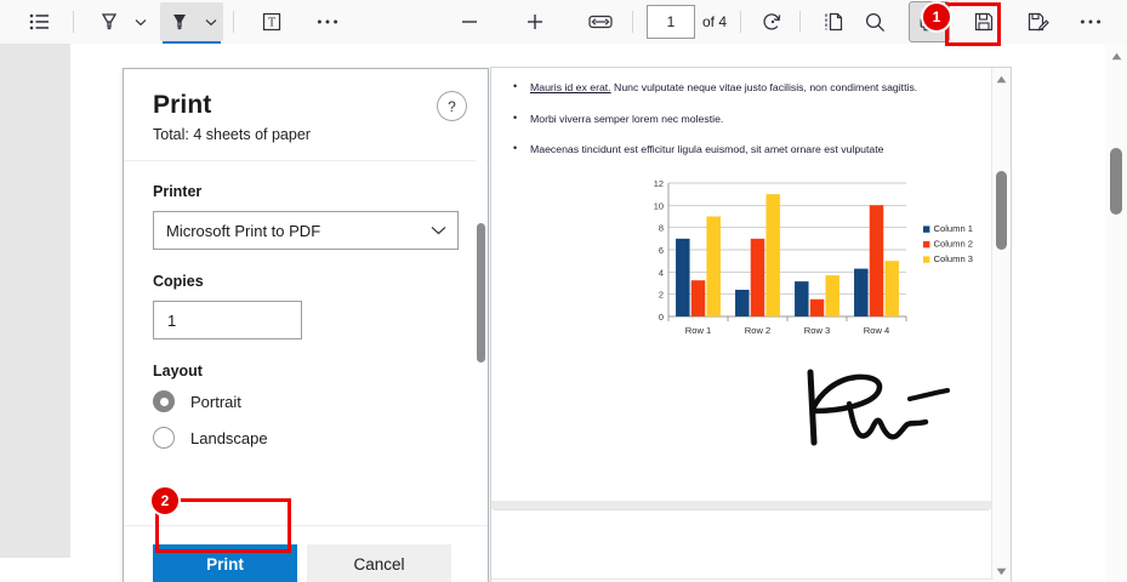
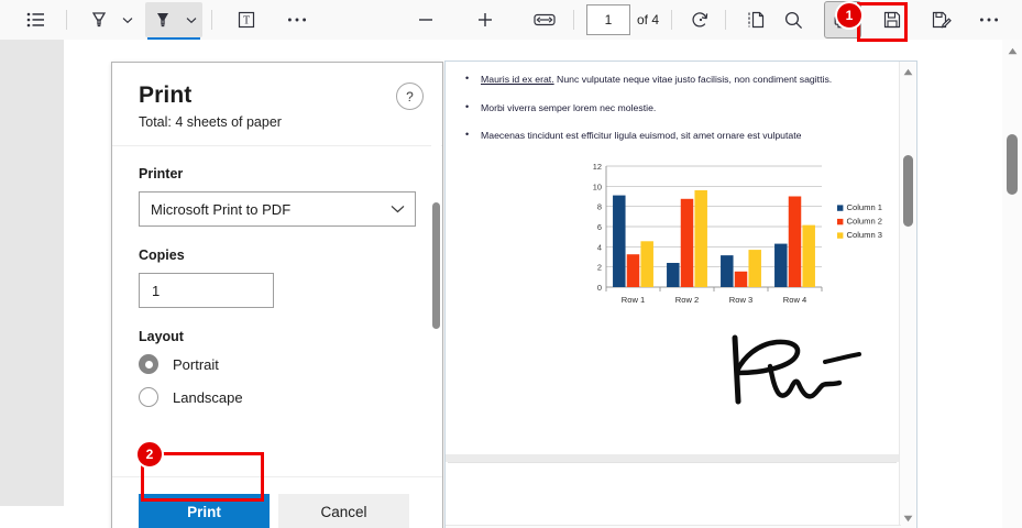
Column 1/Row 1: 7 -> 9
Column 3/Row 1: 9 -> 5
Column 2/Row 2: 7 -> 9
Column 3/Row 2: 11 -> 10
Column 2/Row 4: 10 -> 9
Column 3/Row 4: 5 -> 6
